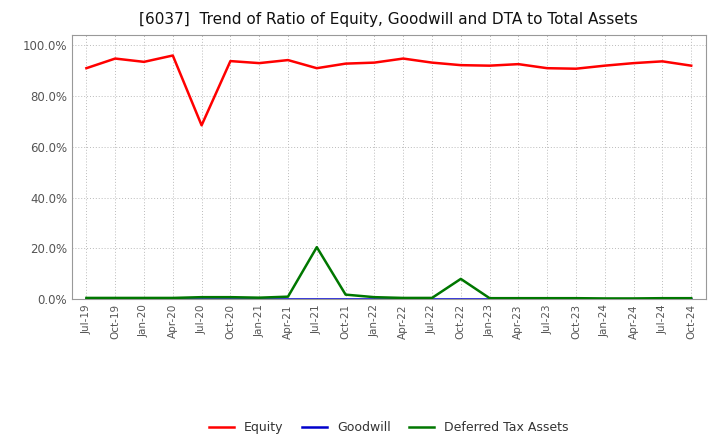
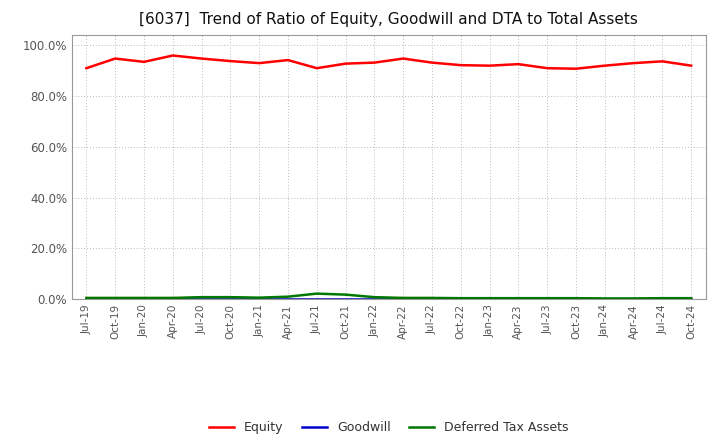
Equity/Jul-20: 68.5% -> 94.8%
Deferred Tax Assets/Jul-21: 20.5% -> 2.2%
Deferred Tax Assets/Oct-22: 8.0% -> 0.4%
